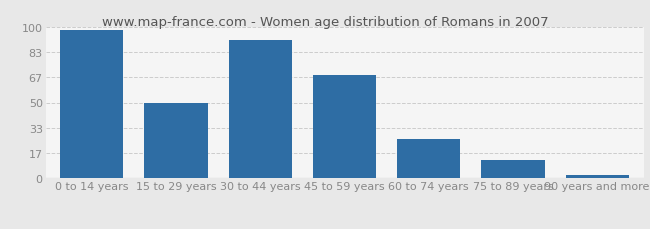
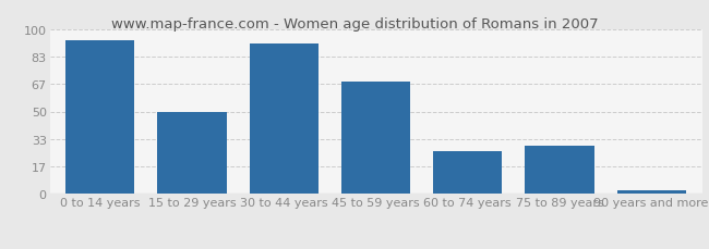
0 to 14 years: 98 -> 93
75 to 89 years: 12 -> 29
